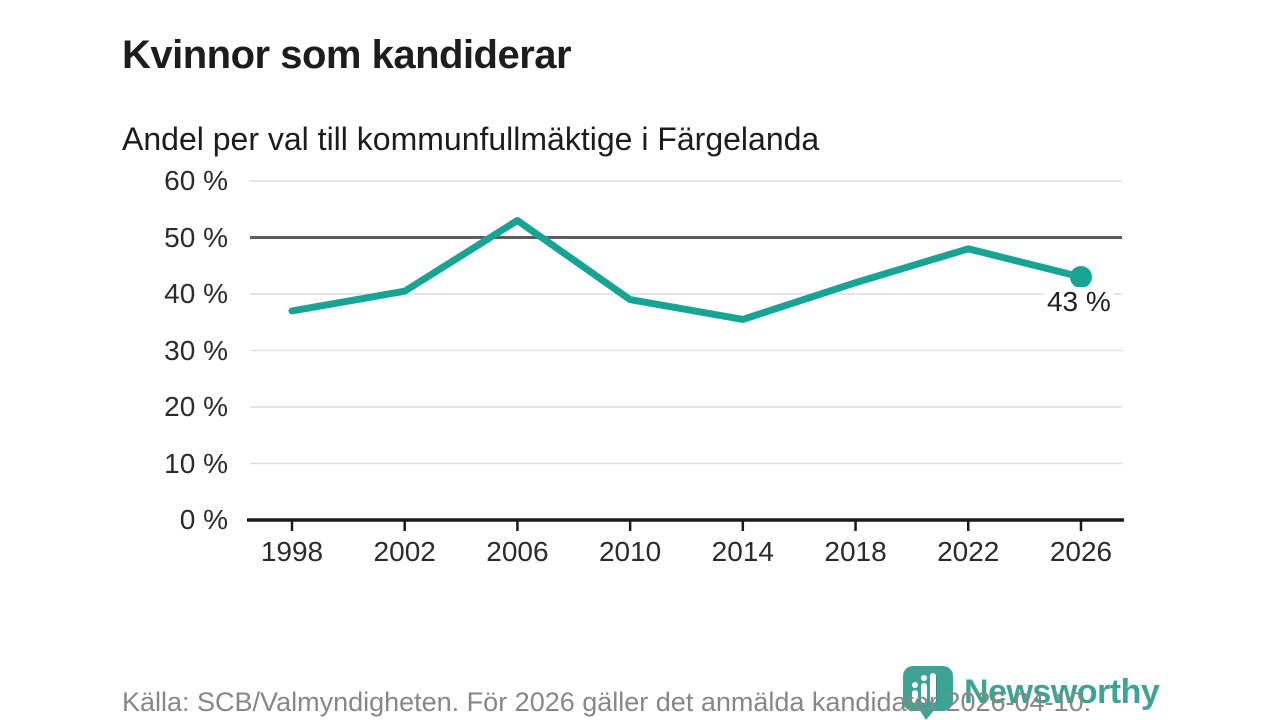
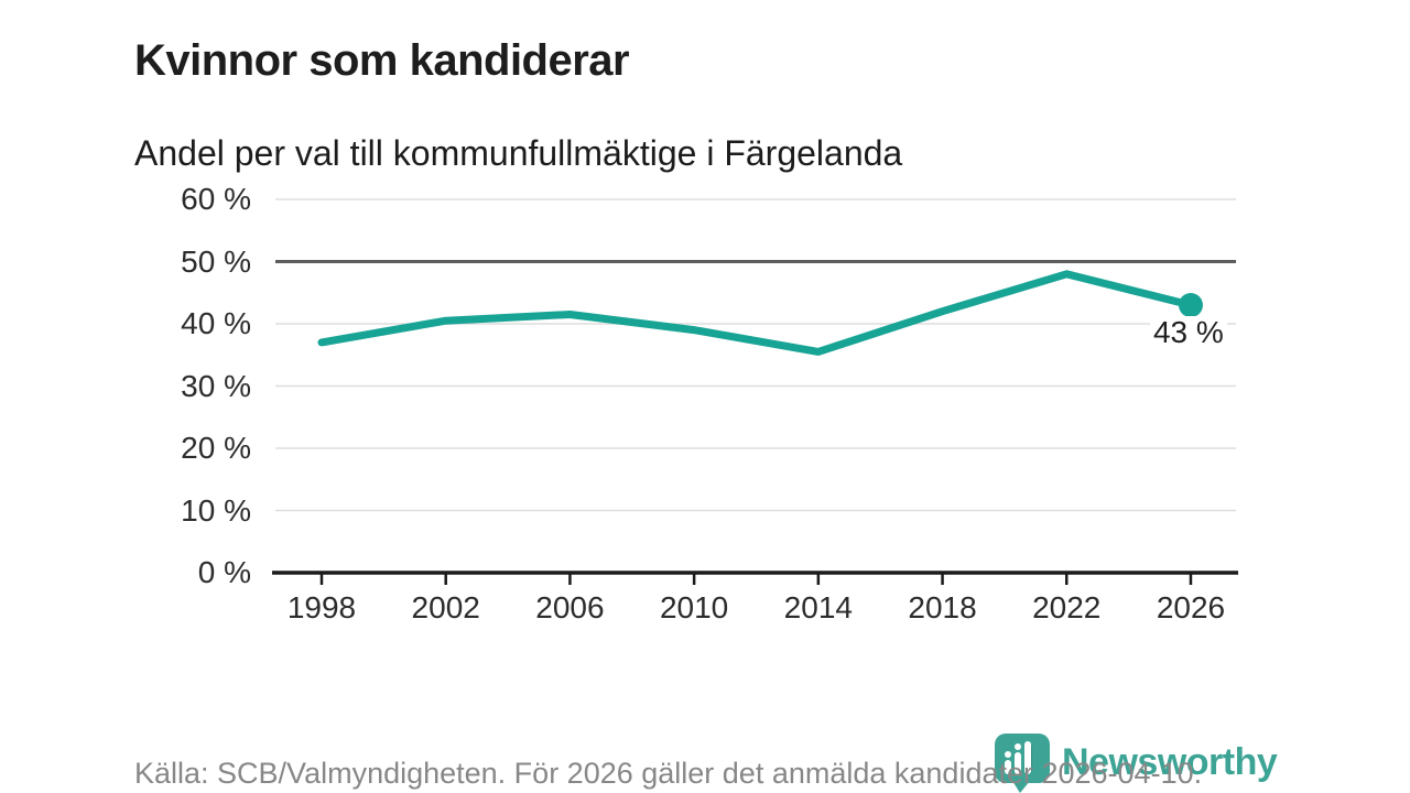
2006: 53% -> 42%
